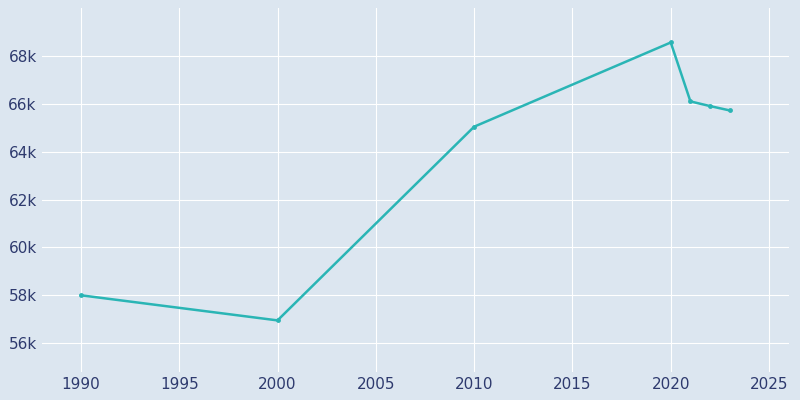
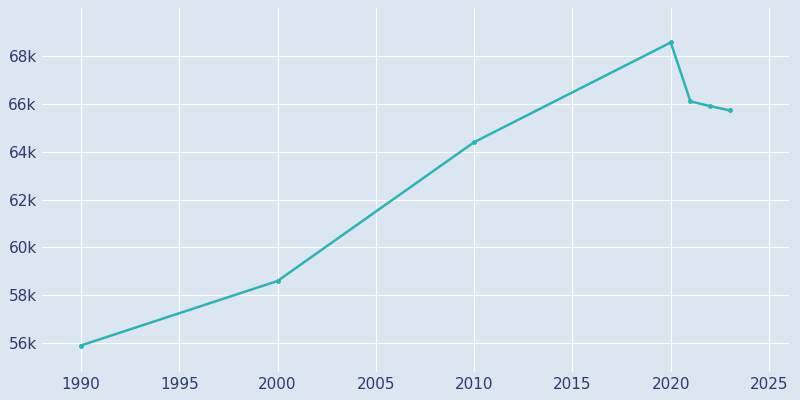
1990: 58.00k -> 55.90k
2000: 56.95k -> 58.60k
2010: 65.05k -> 64.40k
